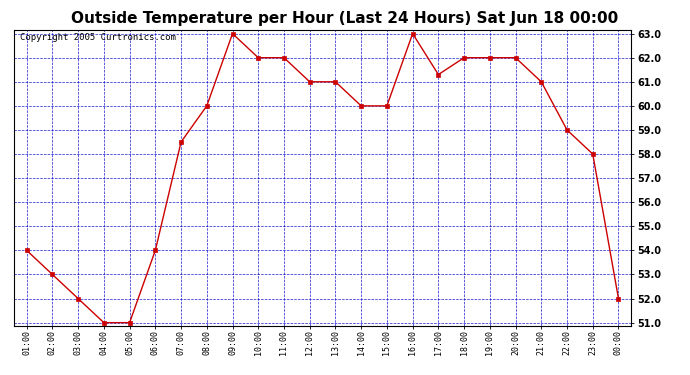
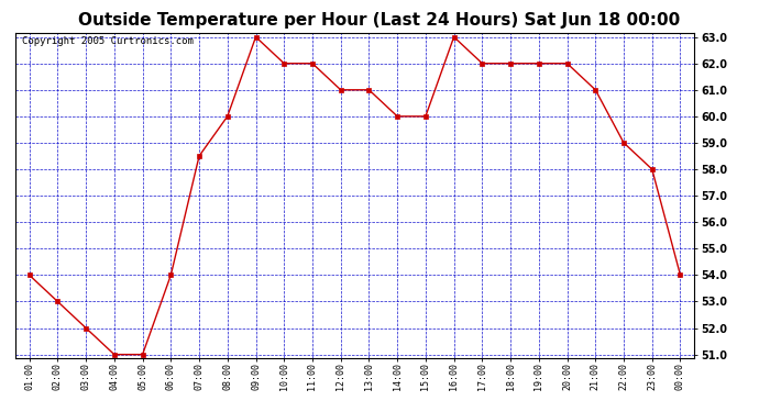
17:00: 61.3 -> 62.0
00:00: 52.0 -> 54.0
